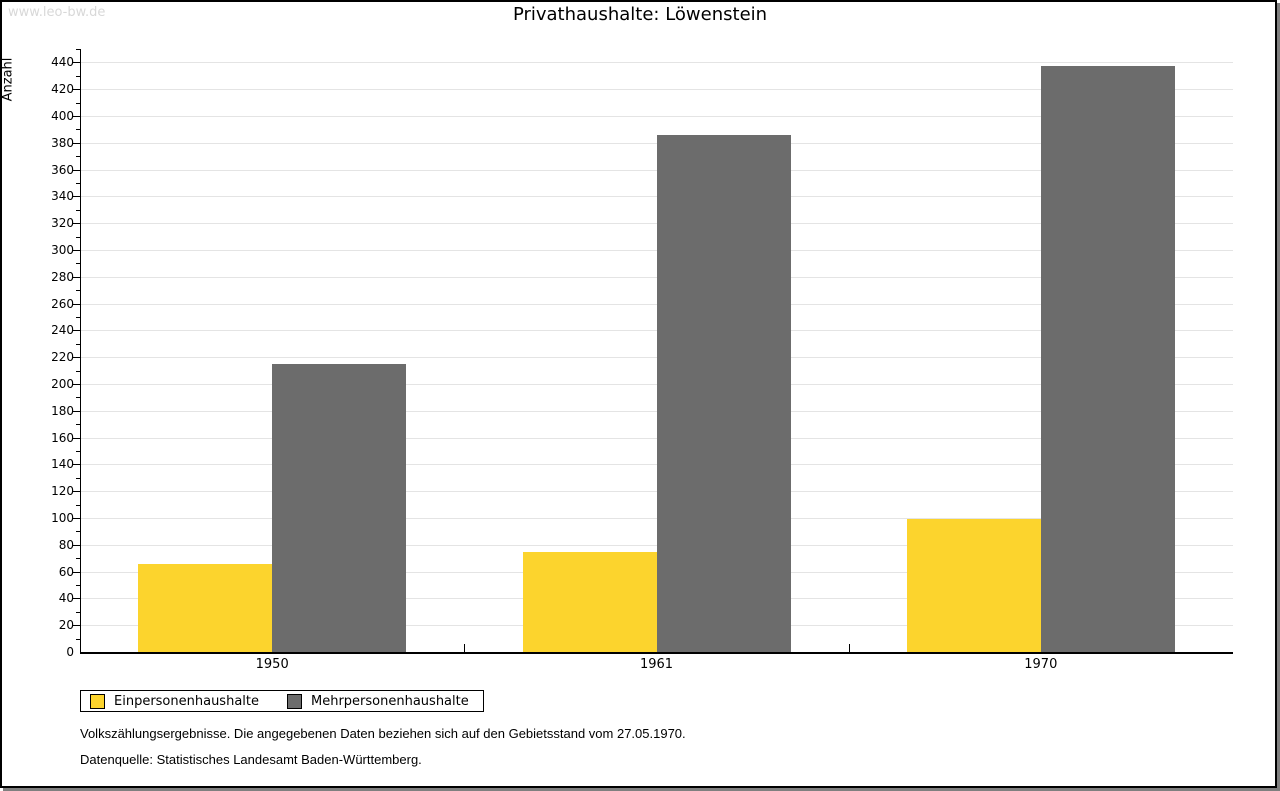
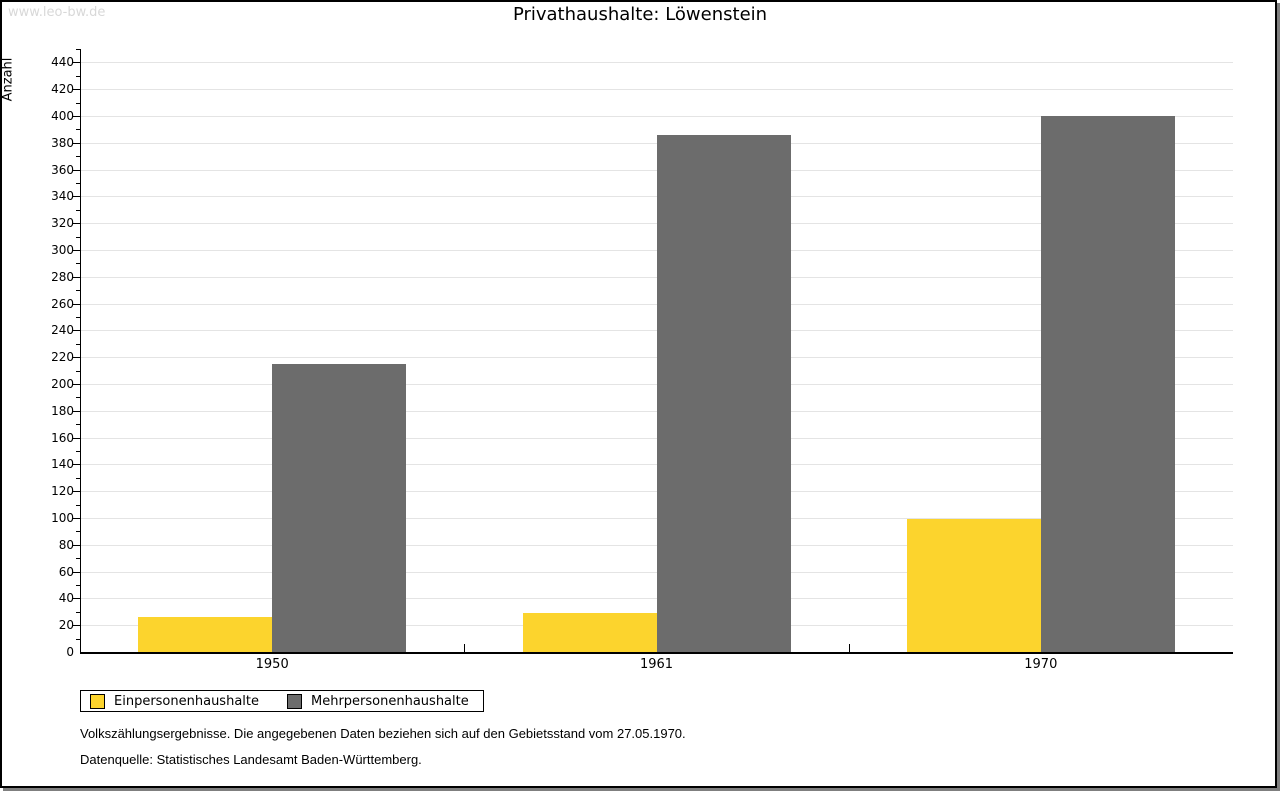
Einpersonenhaushalte/1950: 66 -> 26
Einpersonenhaushalte/1961: 75 -> 29
Mehrpersonenhaushalte/1970: 437 -> 400
